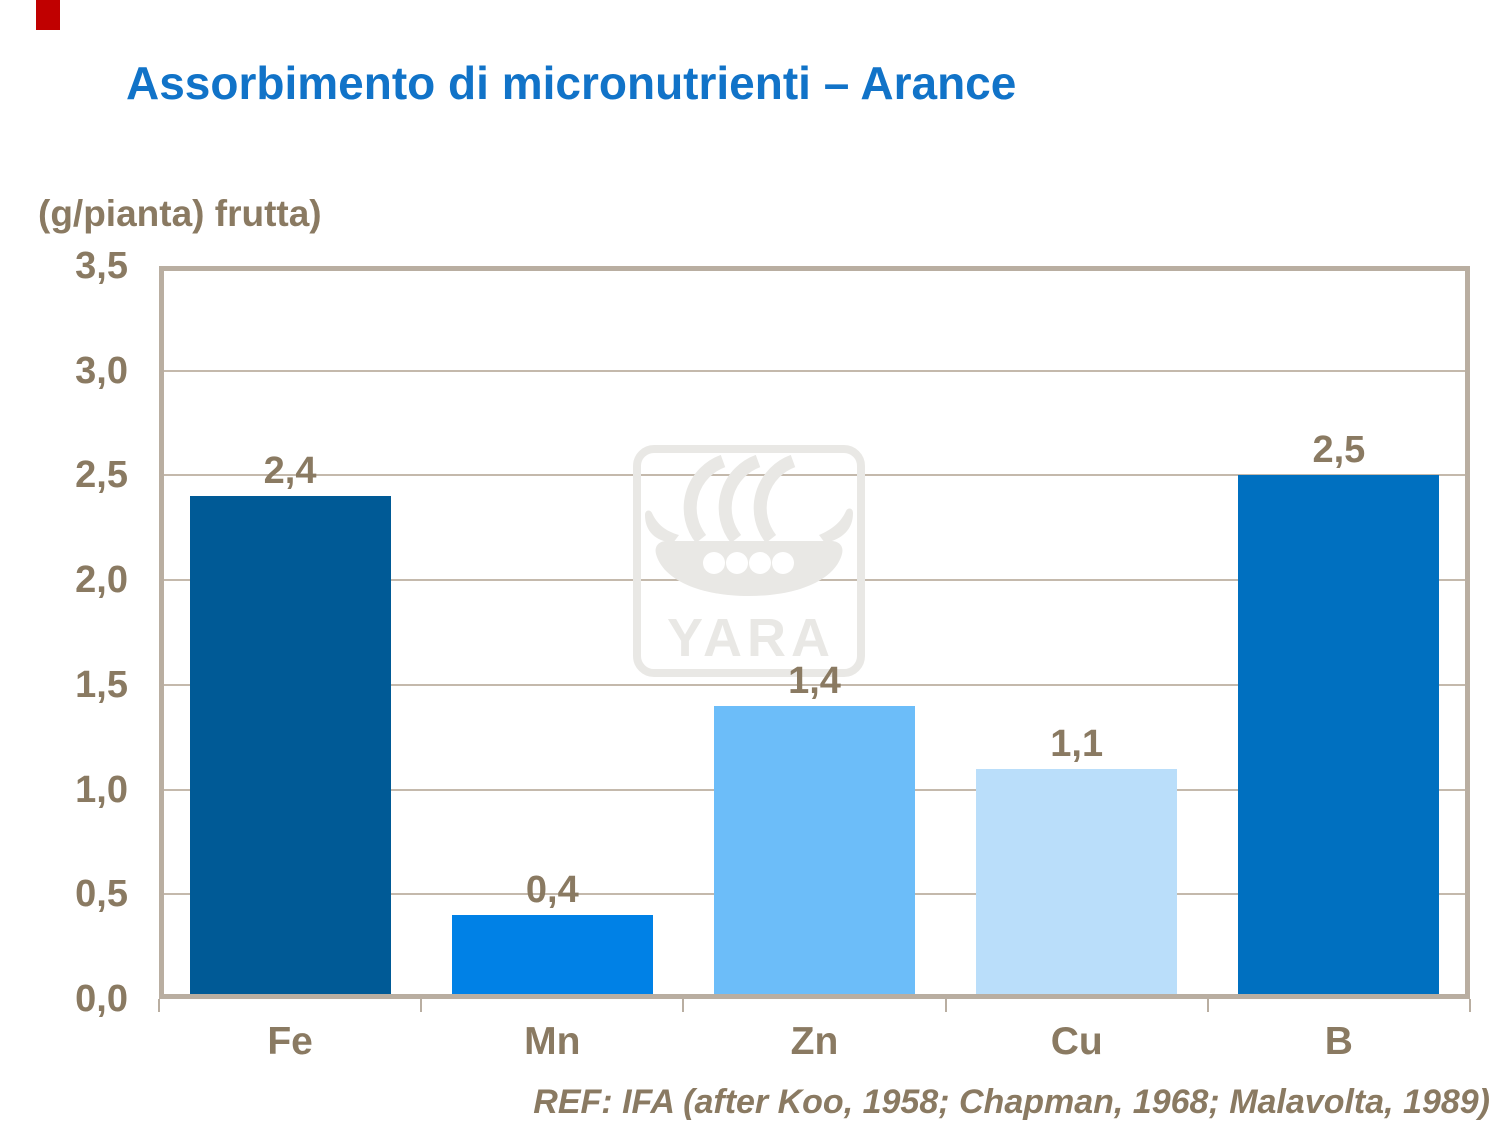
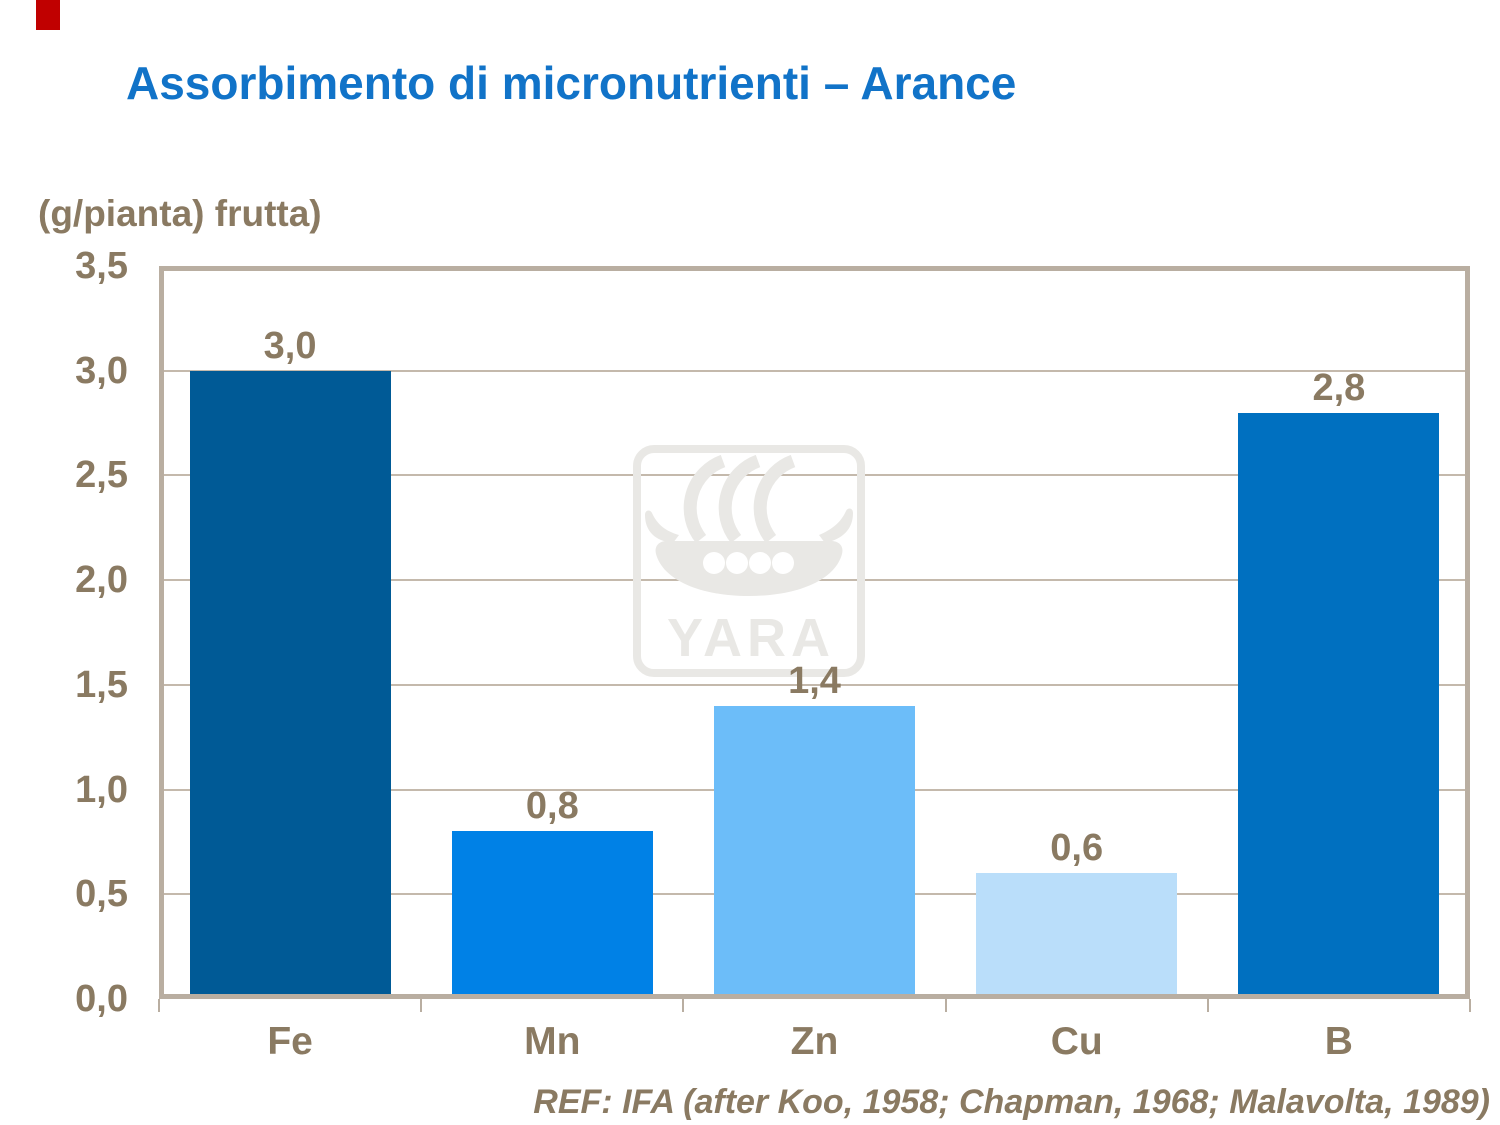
Fe: 2,4 -> 3,0
Mn: 0,4 -> 0,8
Cu: 1,1 -> 0,6
B: 2,5 -> 2,8
